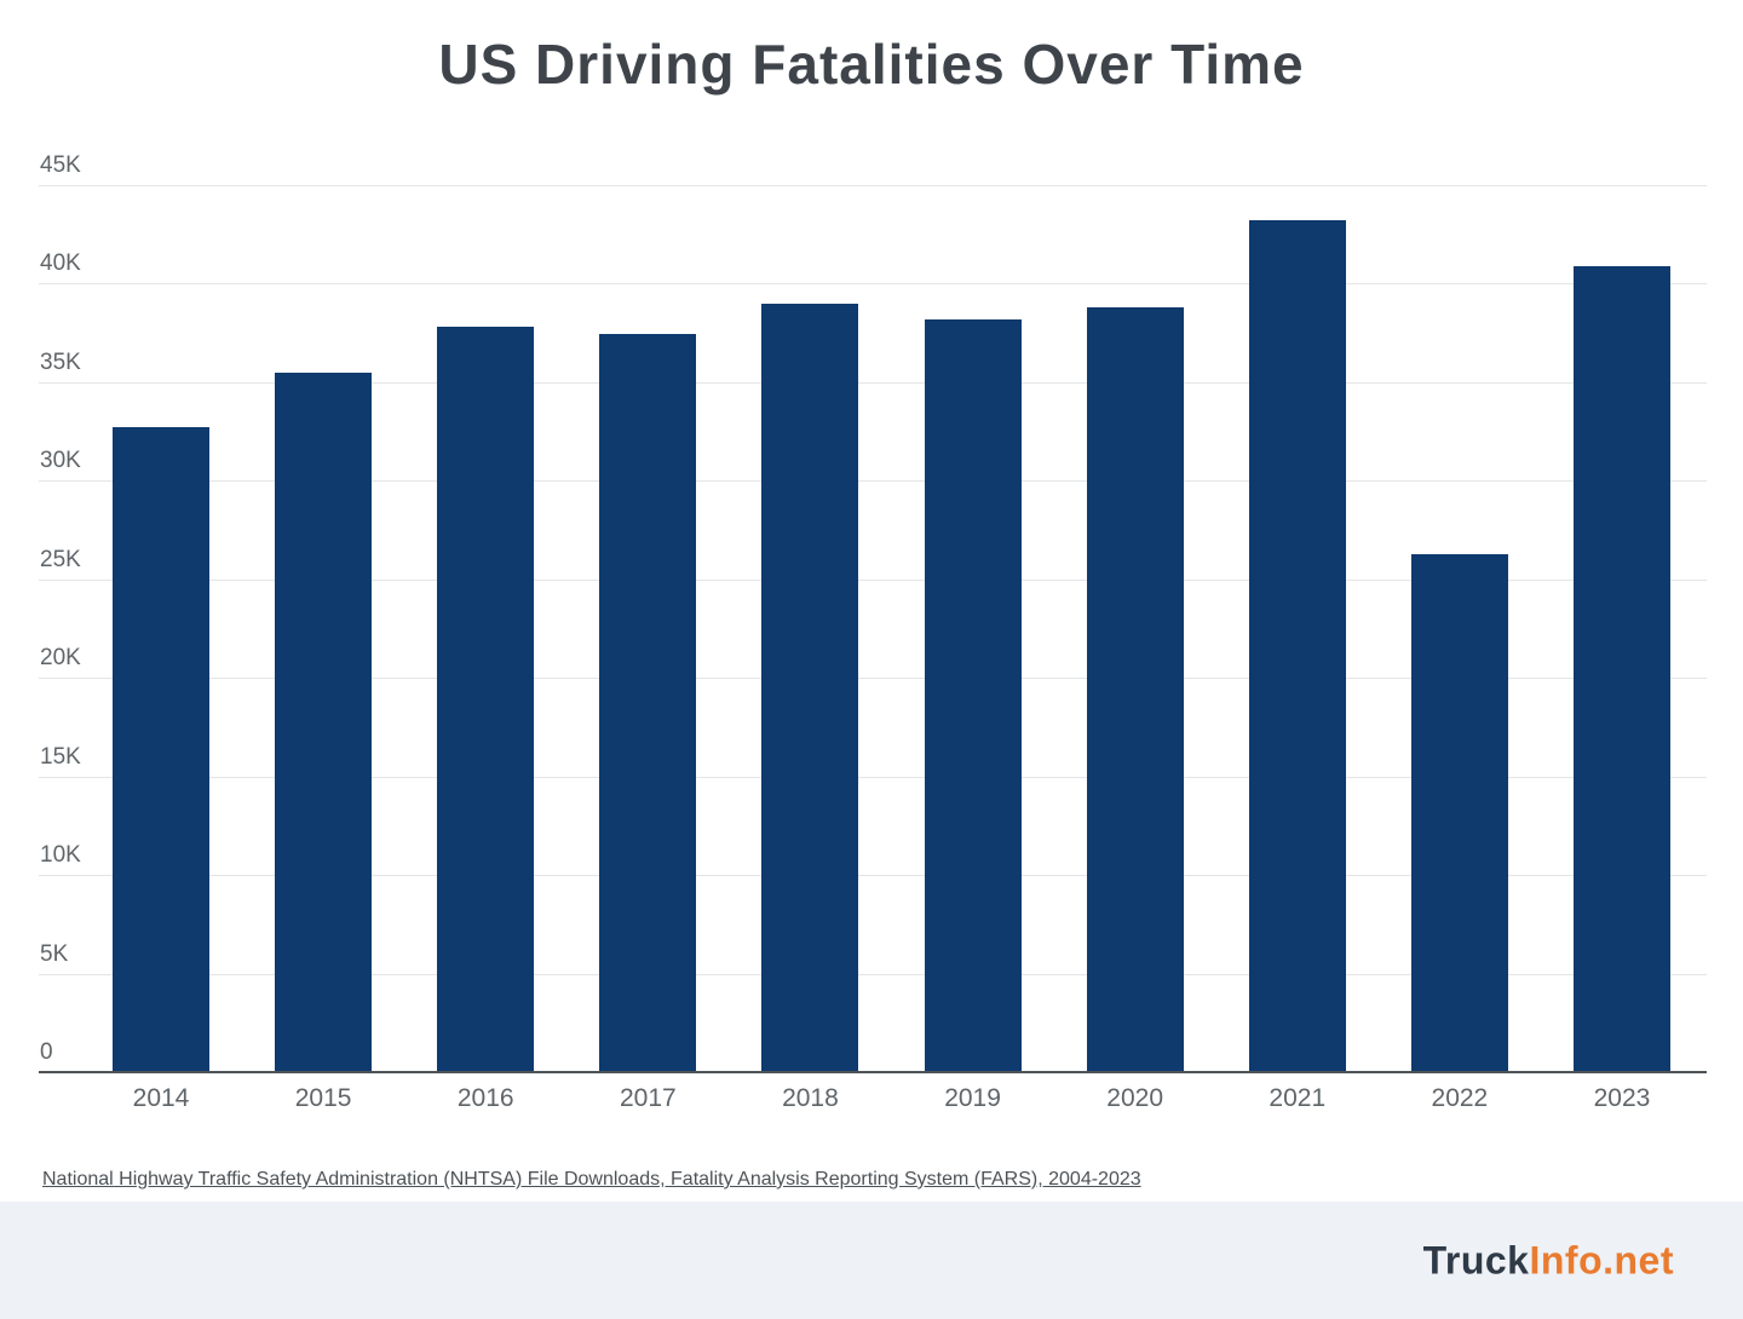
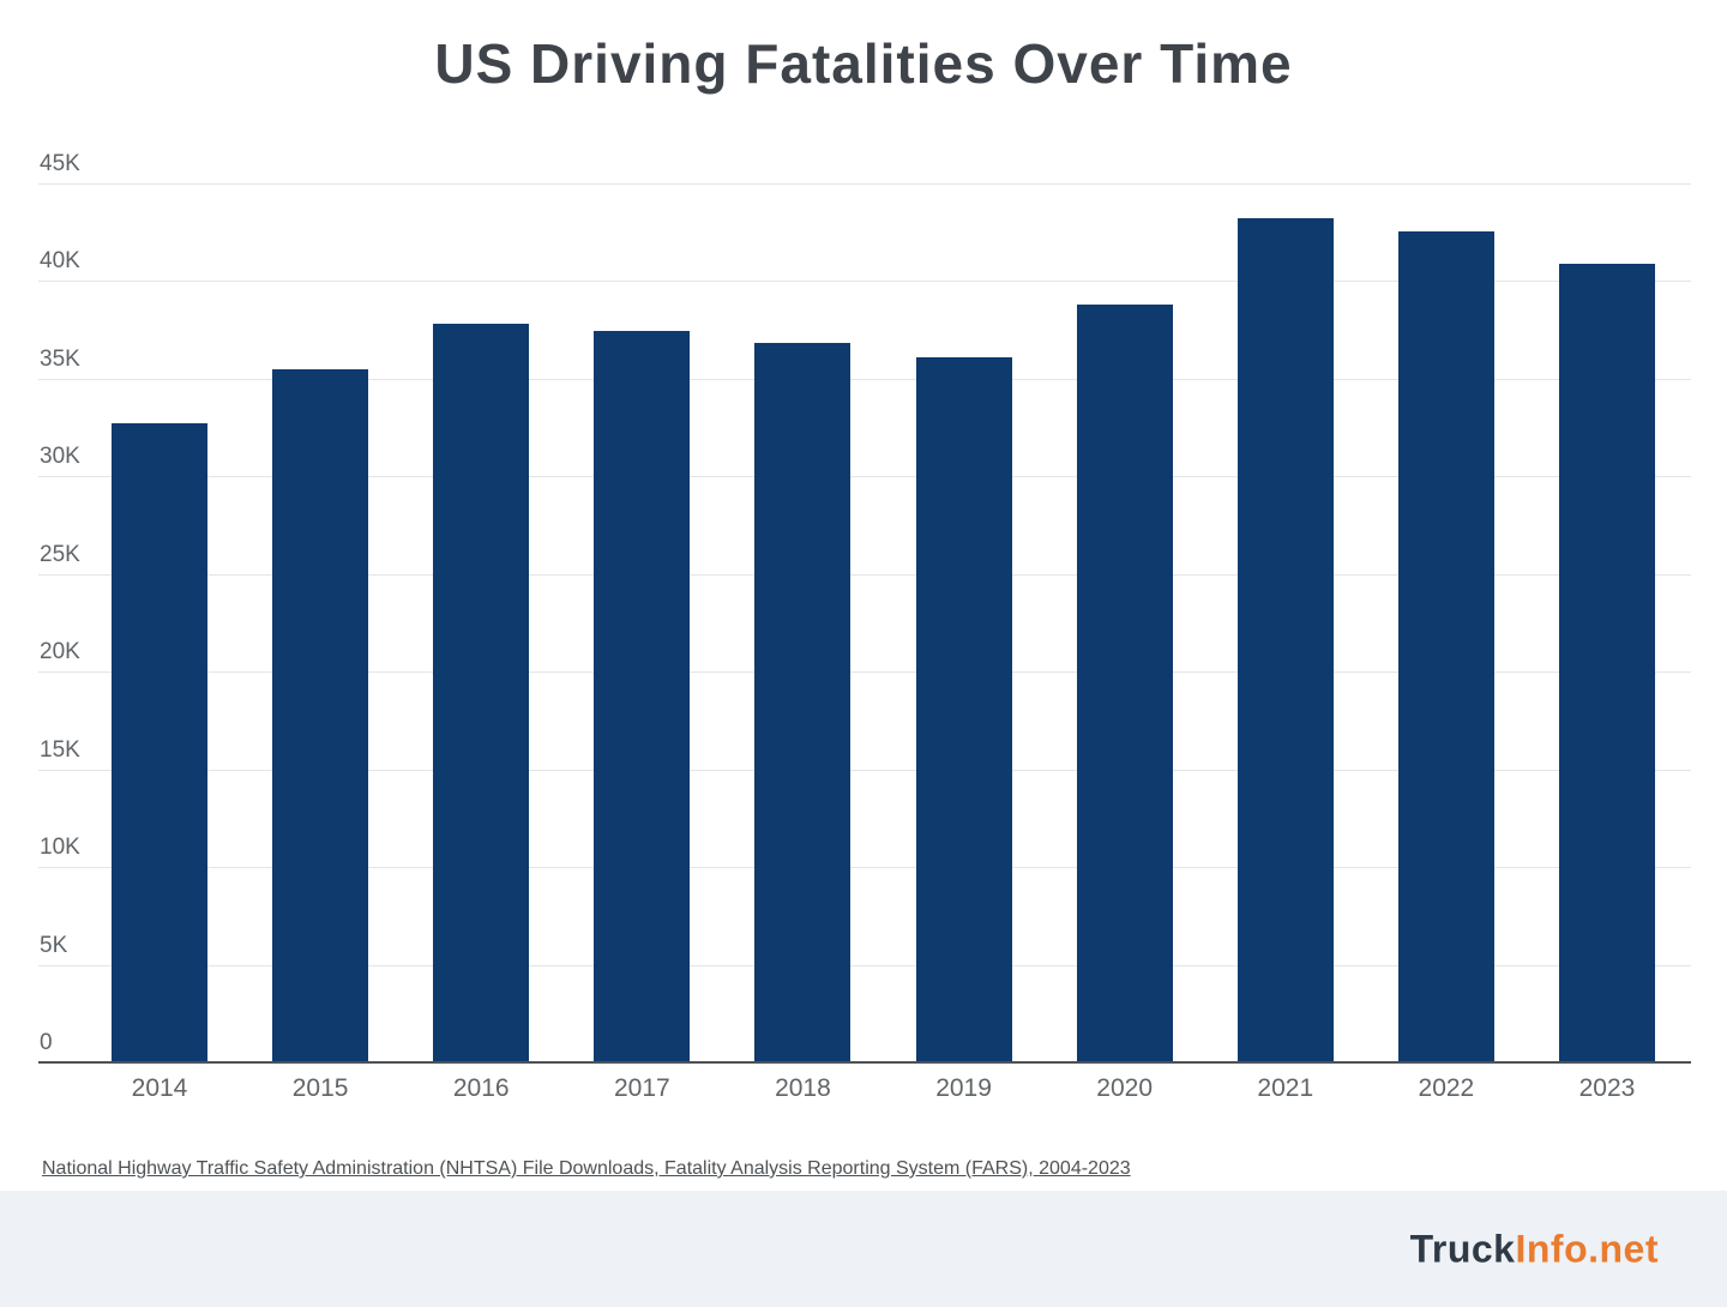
2018: 39.0K -> 36.8K
2019: 38.2K -> 36.1K
2022: 26.3K -> 42.5K
